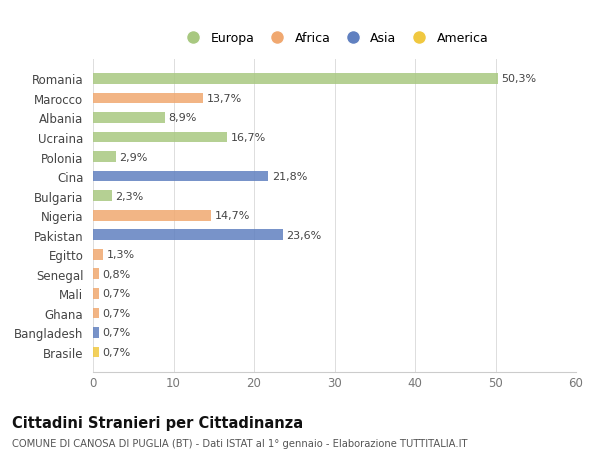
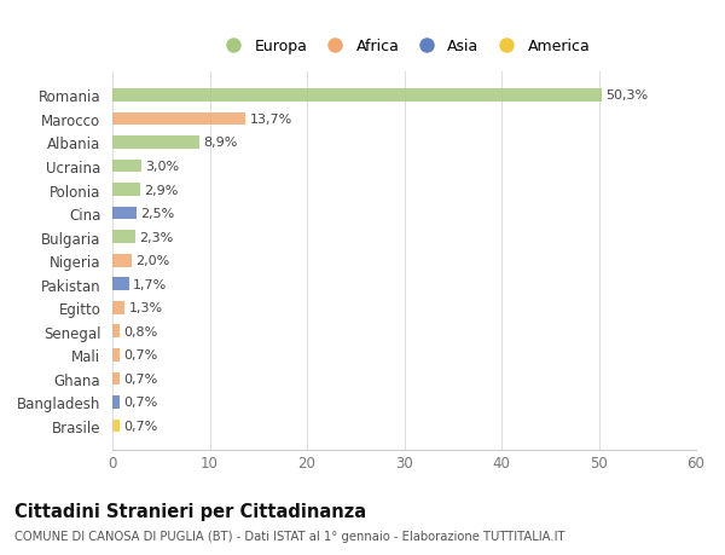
Ucraina: 16,7% -> 3,0%
Cina: 21,8% -> 2,5%
Nigeria: 14,7% -> 2,0%
Pakistan: 23,6% -> 1,7%
